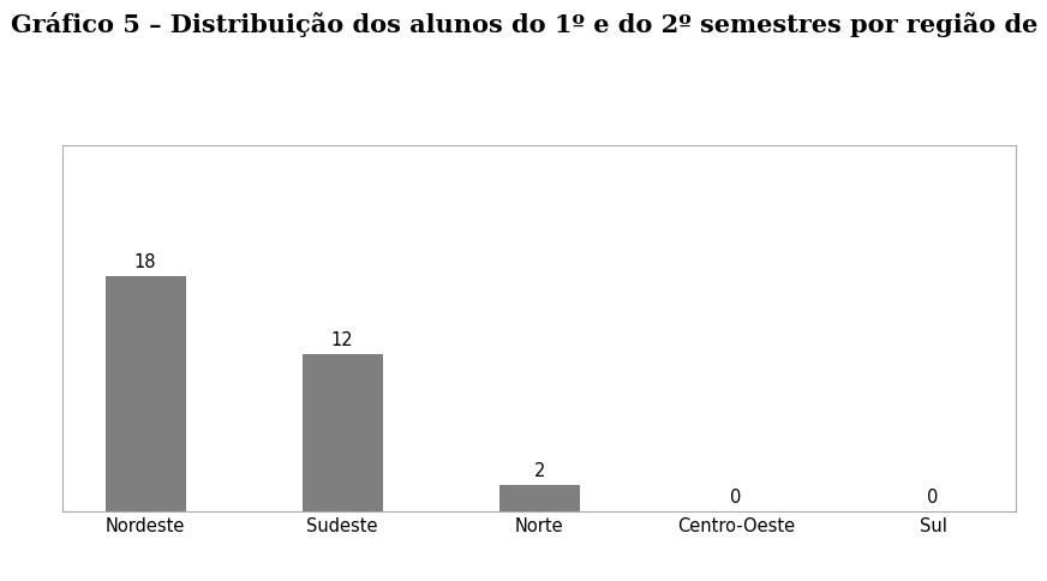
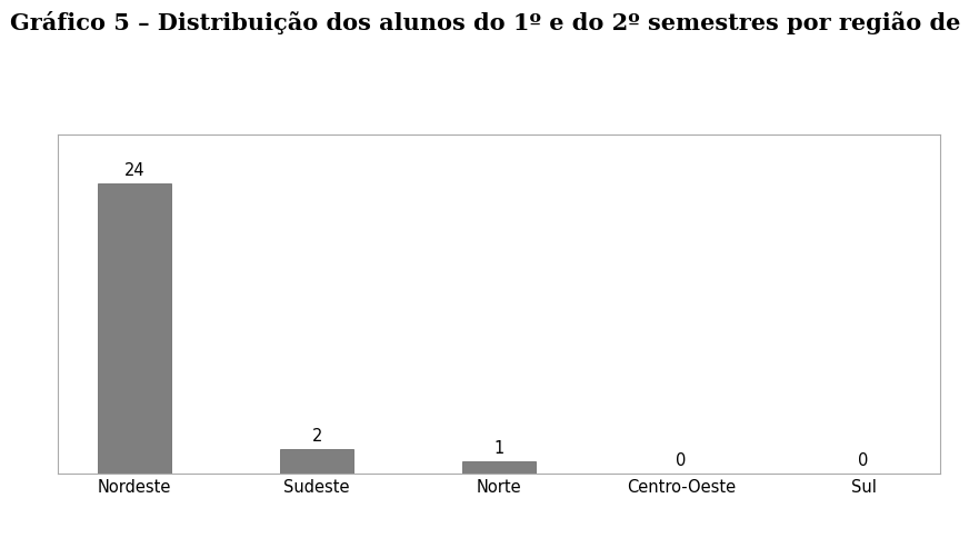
Nordeste: 18 -> 24
Sudeste: 12 -> 2
Norte: 2 -> 1
